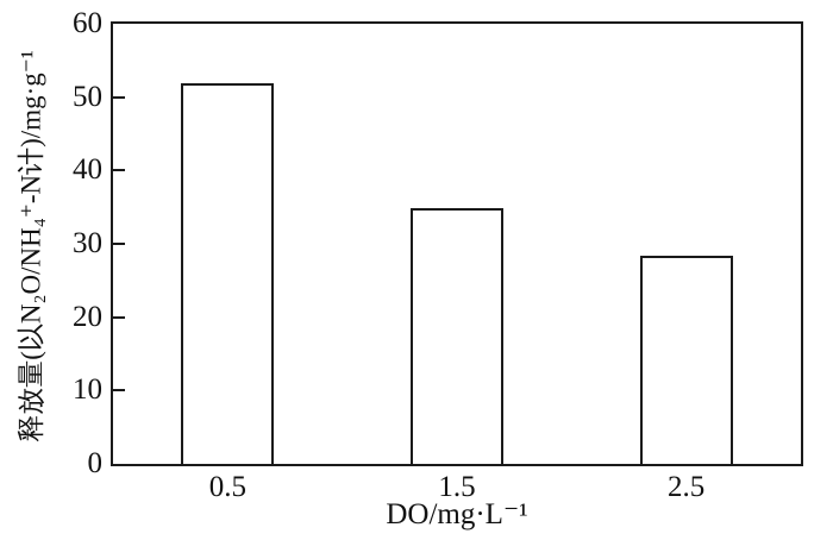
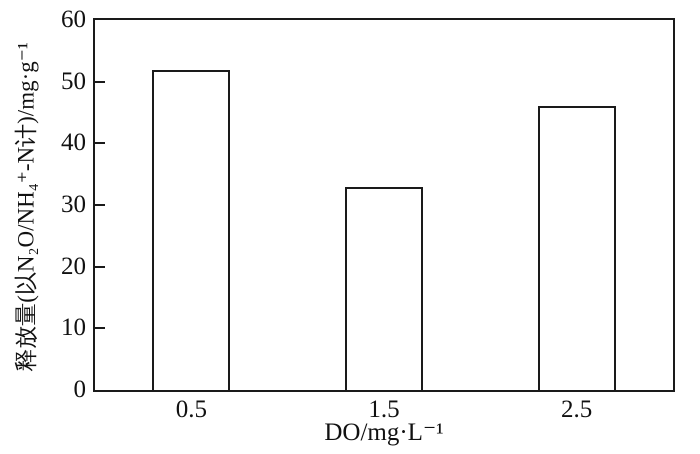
1.5: 35 -> 33
2.5: 28 -> 46
